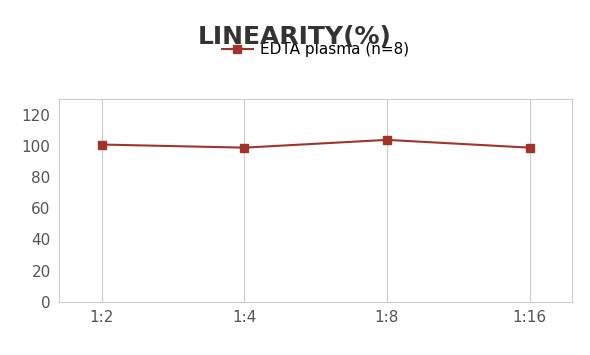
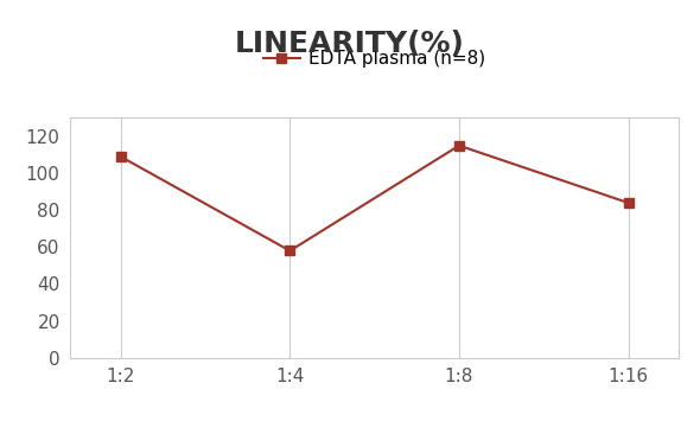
1:2: 101 -> 109
1:4: 99 -> 58
1:8: 104 -> 115
1:16: 99 -> 84
